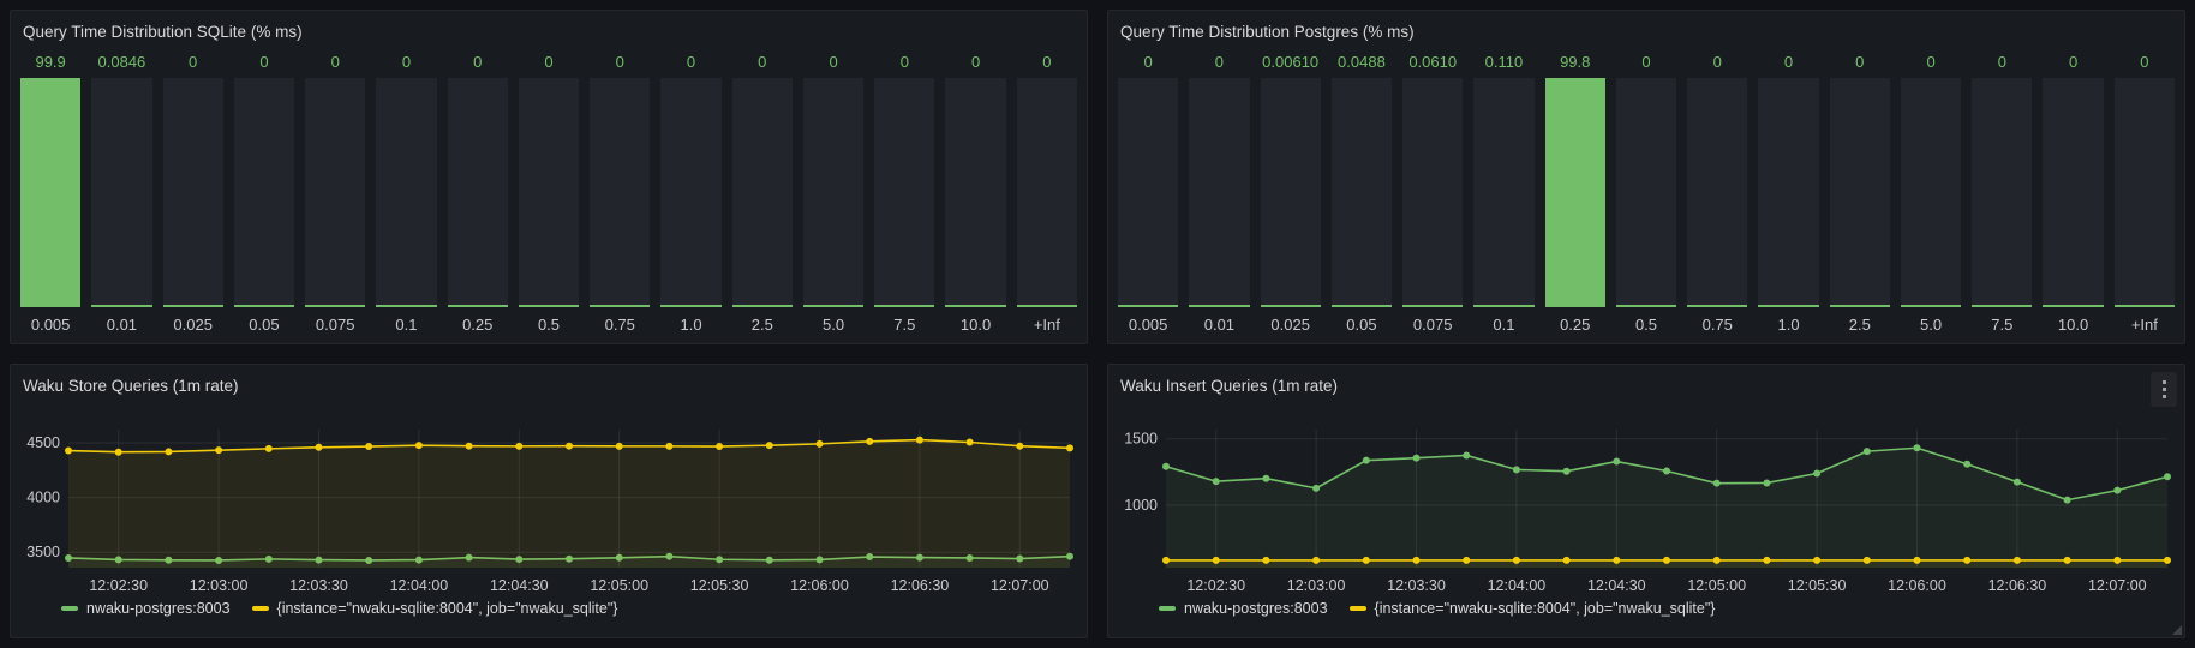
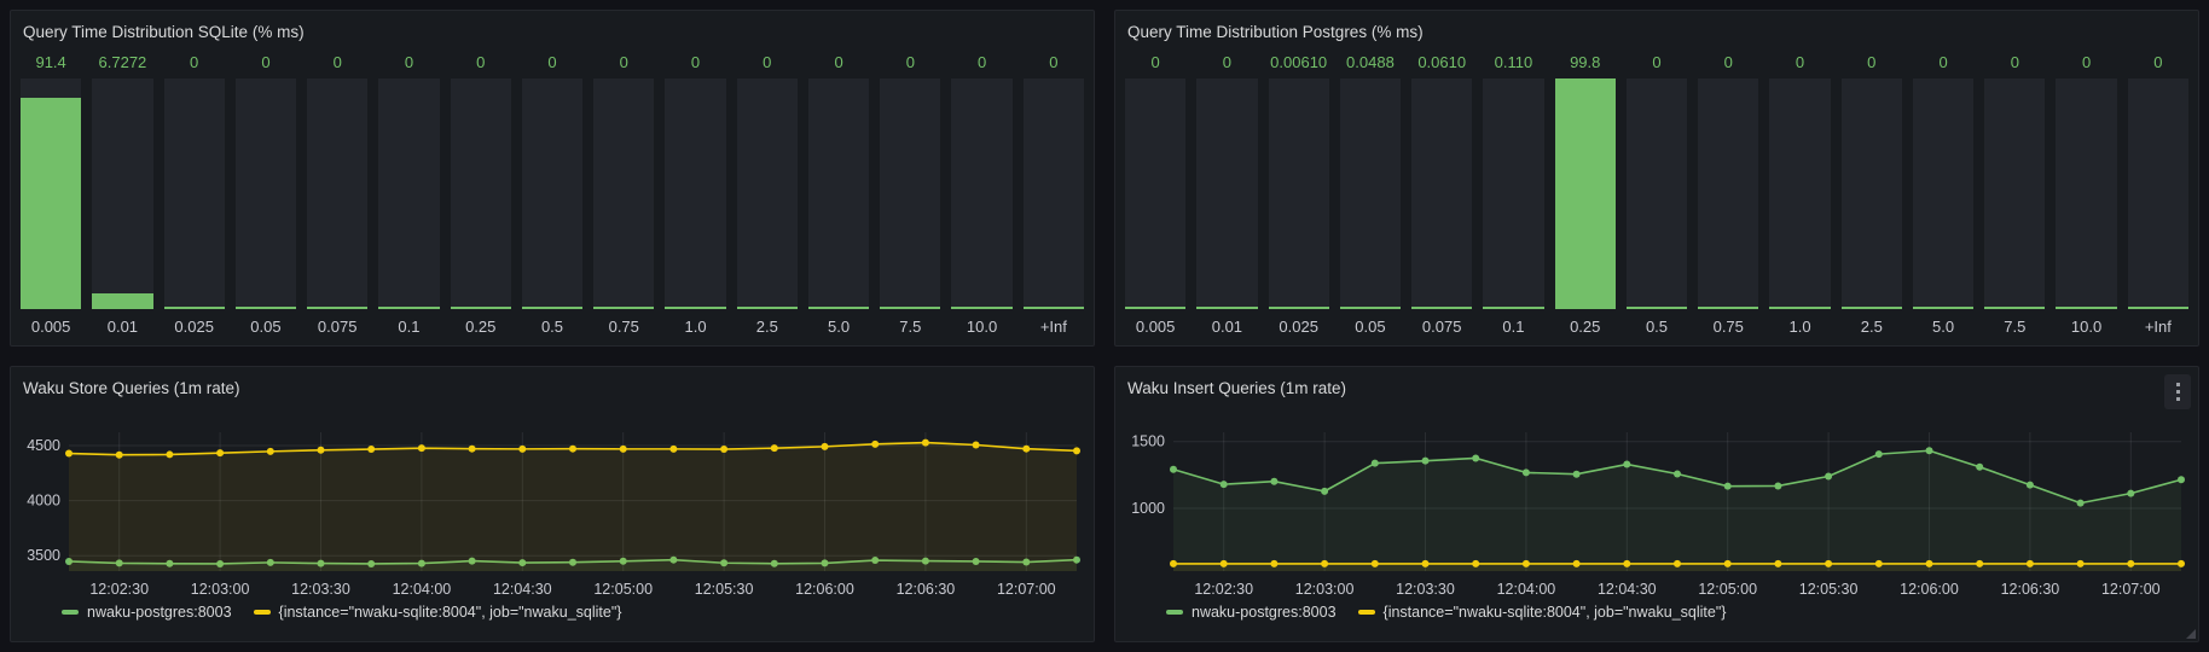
Query Time Distribution SQLite (% ms)/0.005: 99.9 -> 91.4
Query Time Distribution SQLite (% ms)/0.01: 0.0846 -> 6.7272
